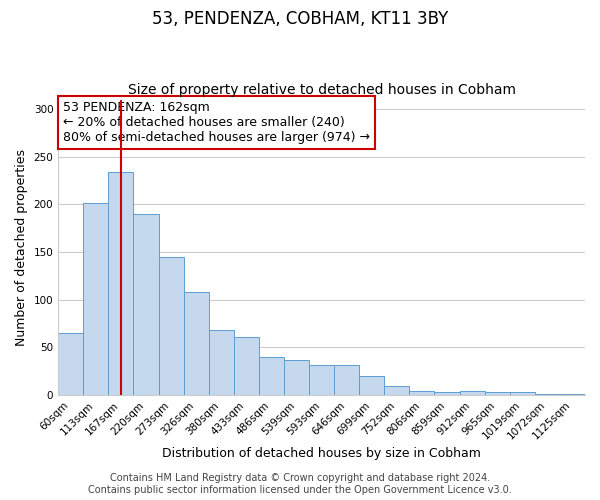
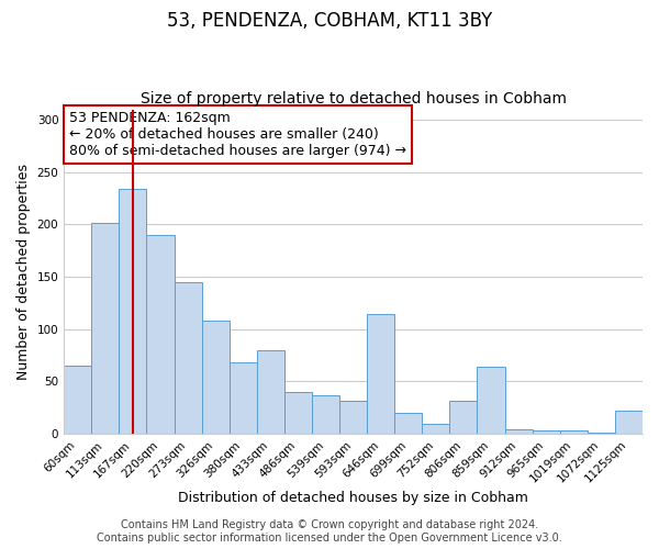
433sqm: 61 -> 80
646sqm: 31 -> 114
806sqm: 4 -> 32
859sqm: 3 -> 64
1125sqm: 1 -> 22
